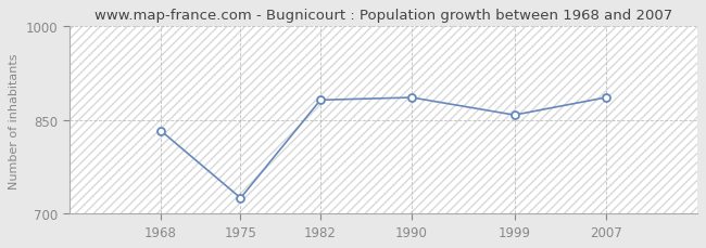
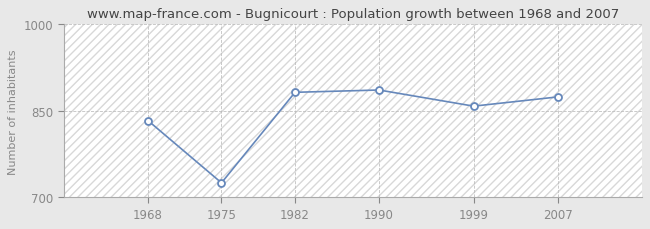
2007: 886 -> 874
